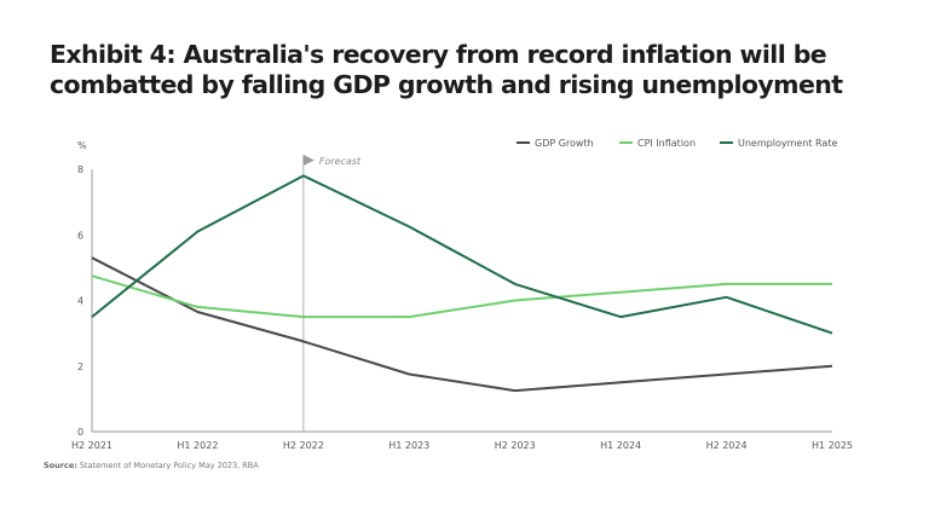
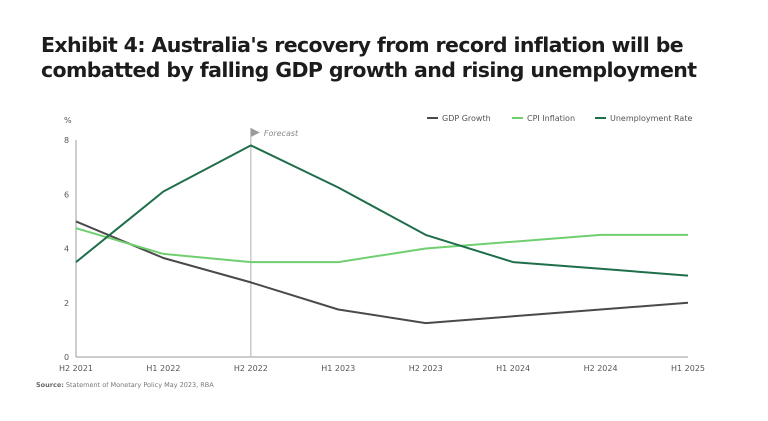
GDP Growth/H2 2021: 5.3 -> 5.0
Unemployment Rate/H2 2024: 4.1 -> 3.2
